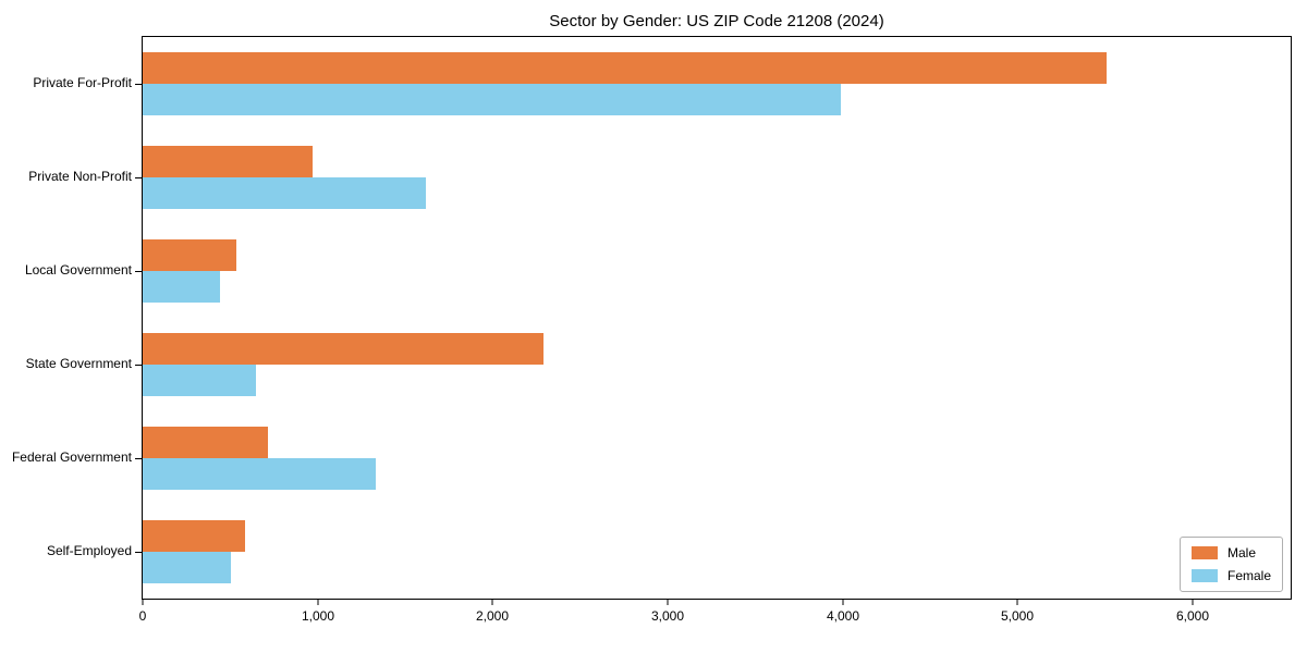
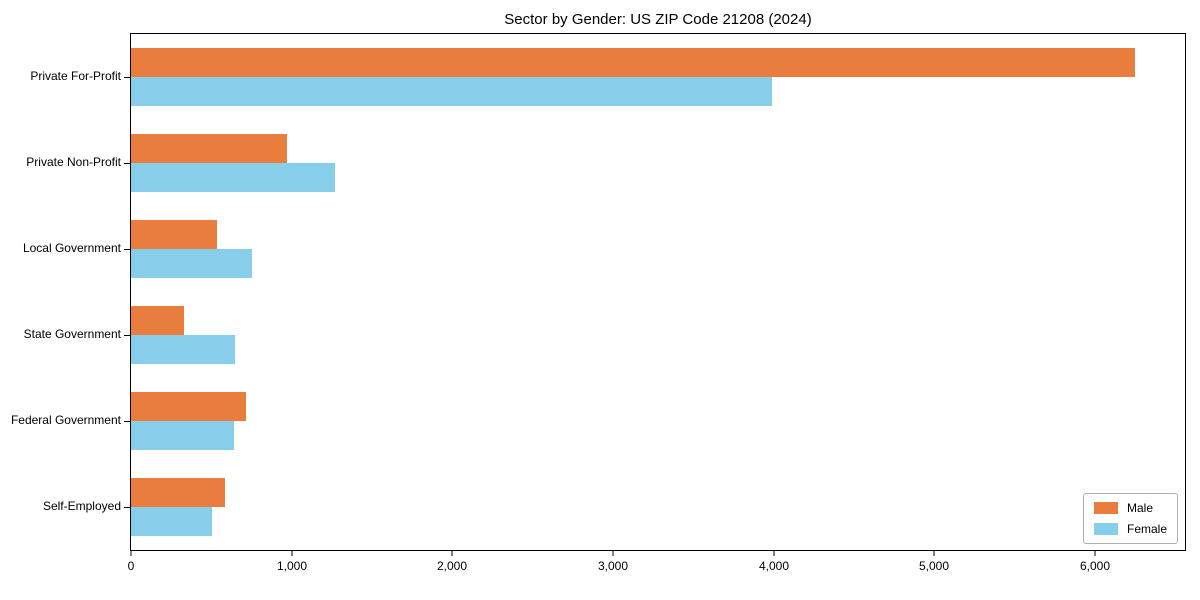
Male/Private For-Profit: 5510 -> 6250
Female/Private Non-Profit: 1620 -> 1270
Female/Local Government: 440 -> 760
Male/State Government: 2290 -> 330
Female/Federal Government: 1330 -> 640
